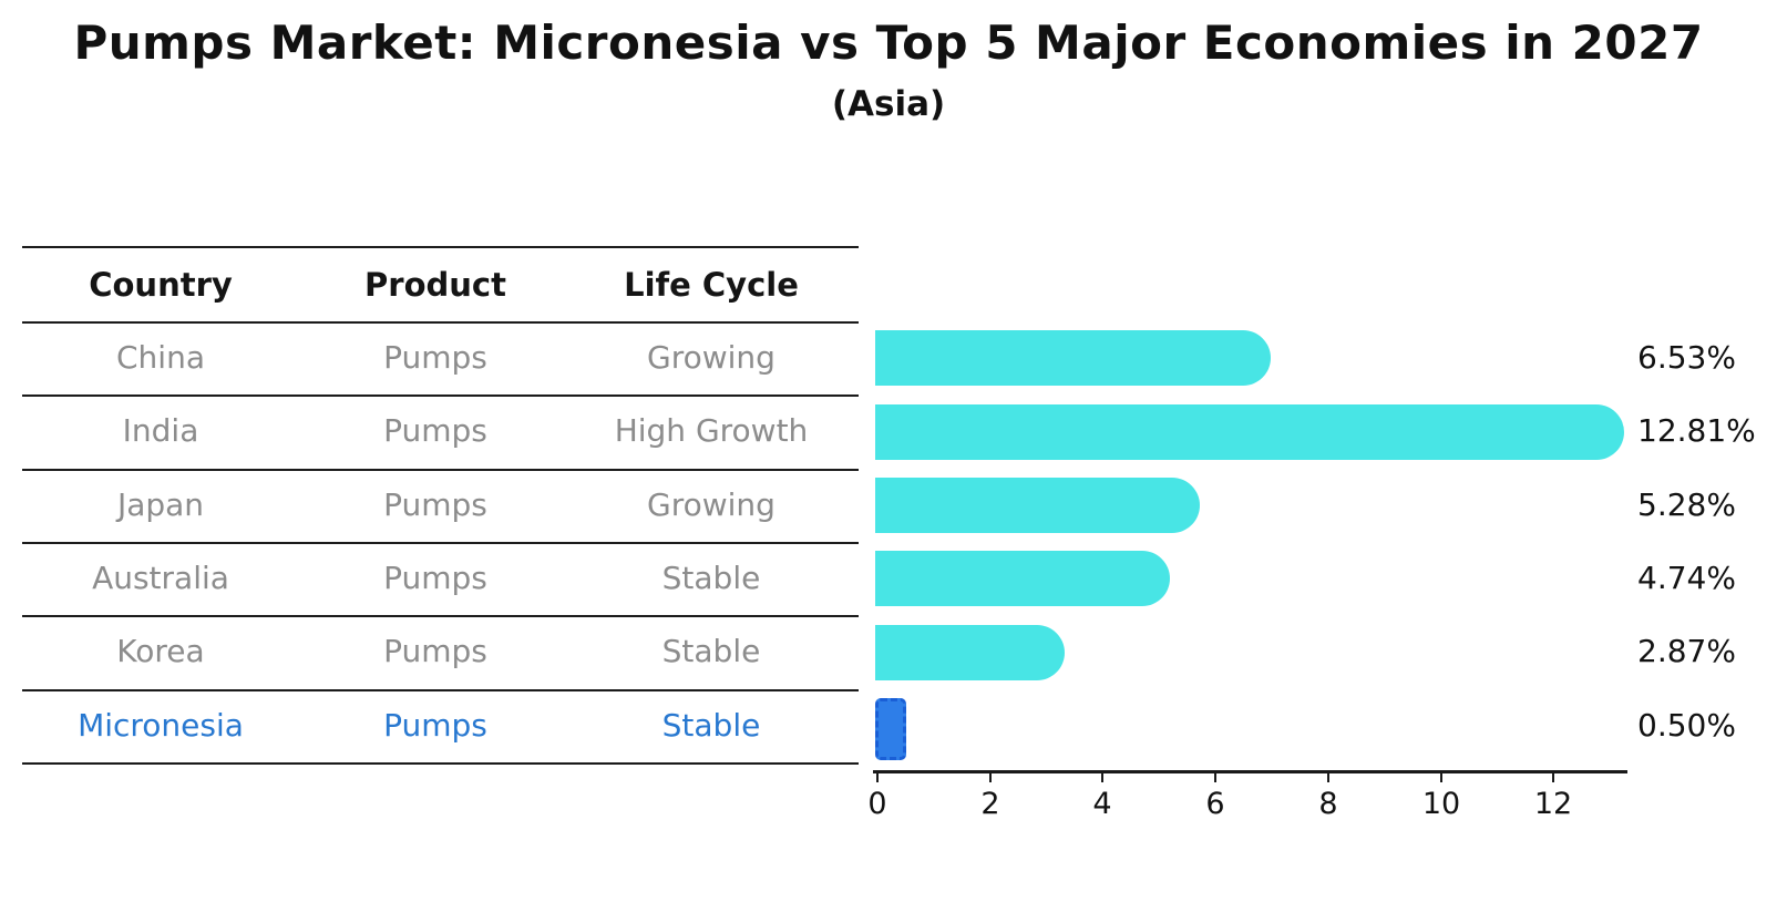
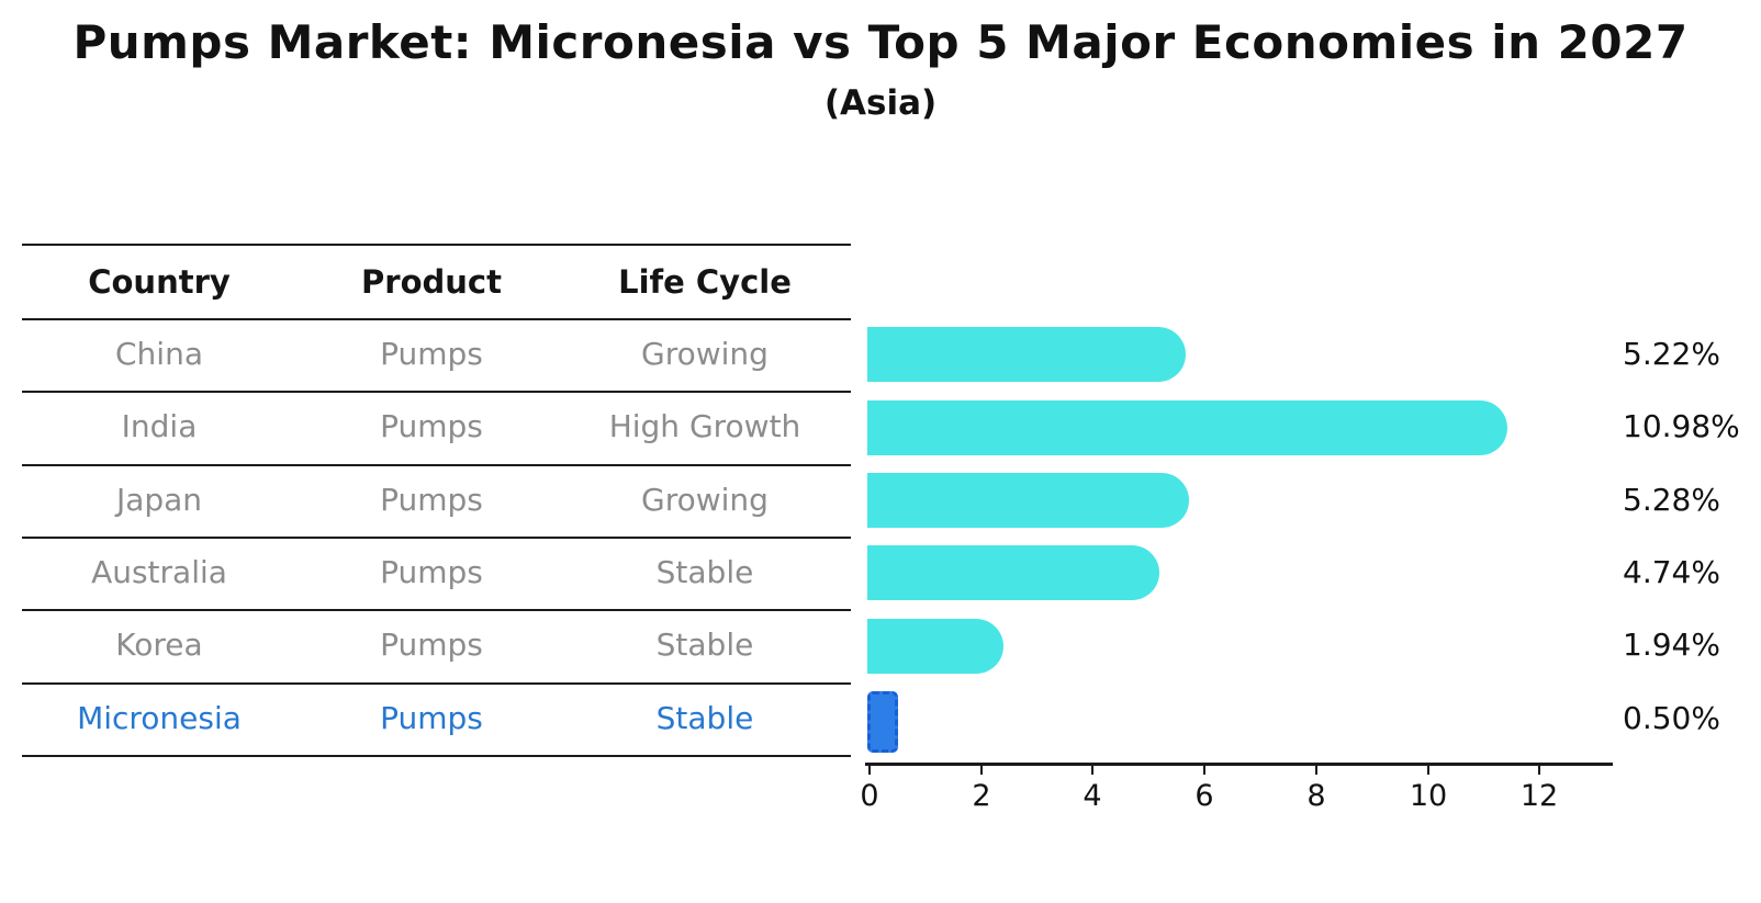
China: 6.53% -> 5.22%
India: 12.81% -> 10.98%
Korea: 2.87% -> 1.94%
